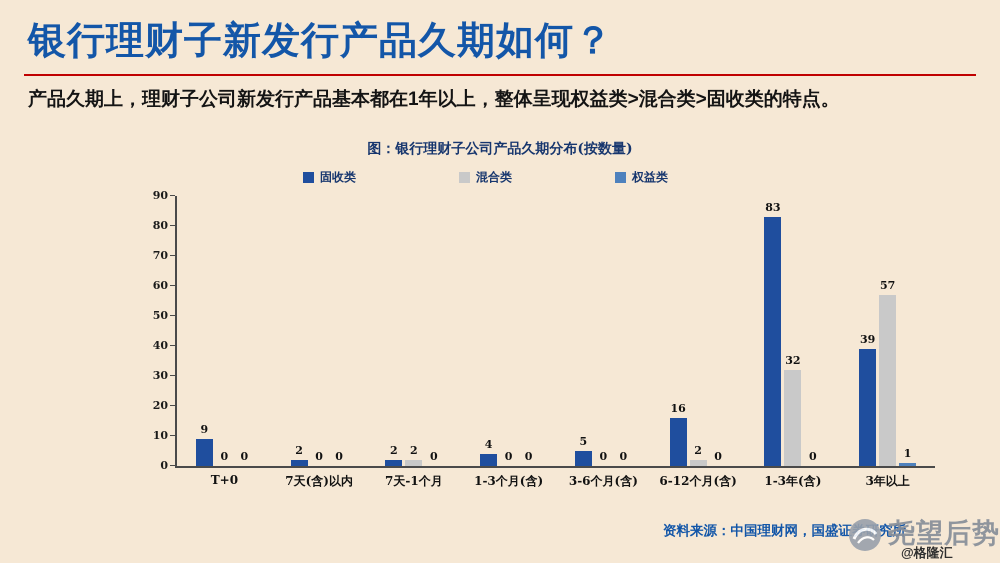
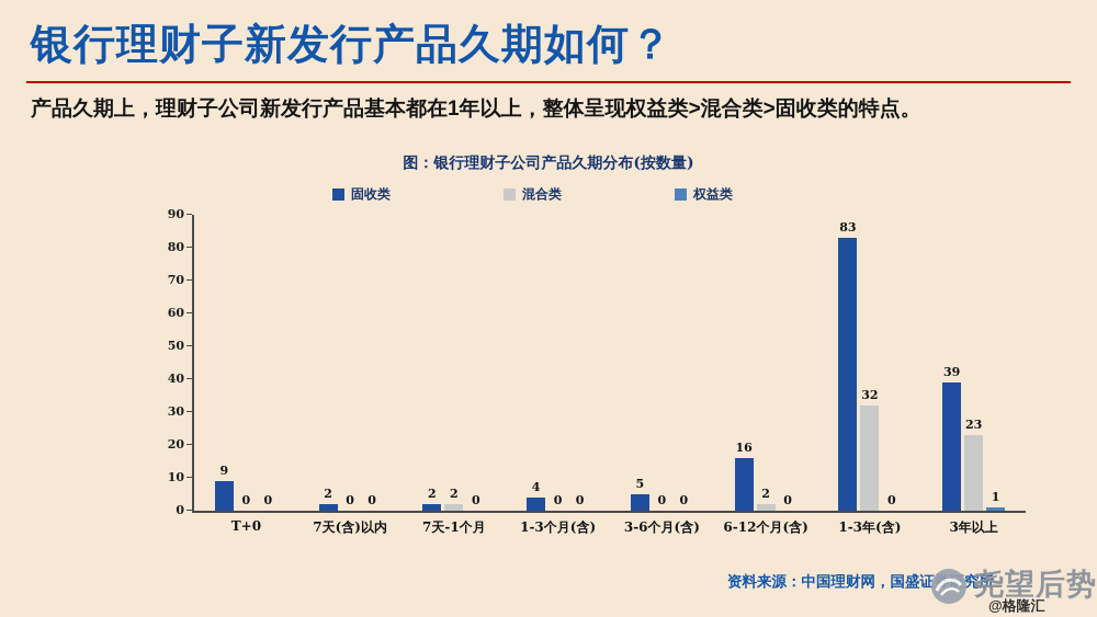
混合类/3年以上: 57 -> 23
